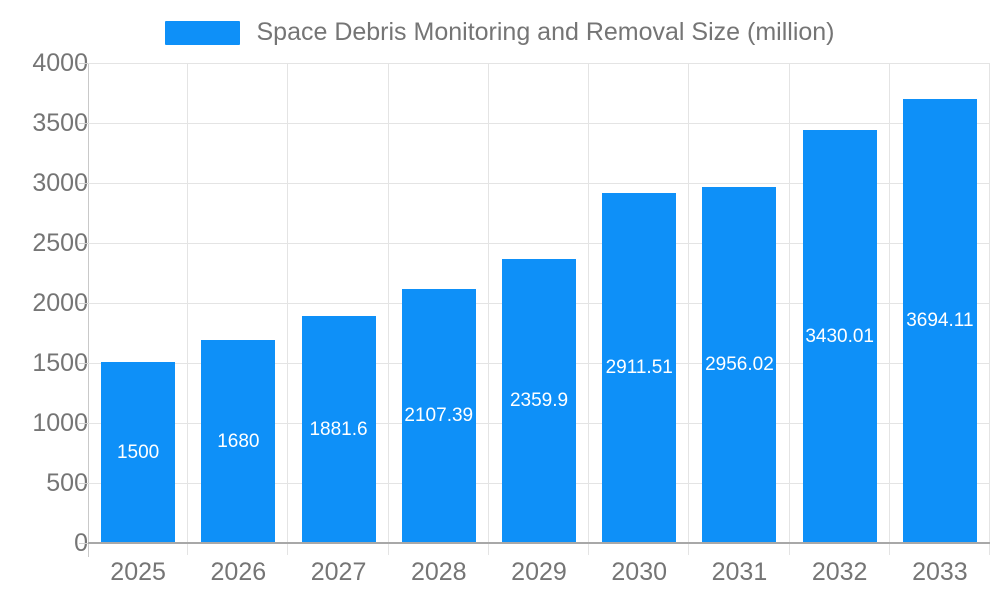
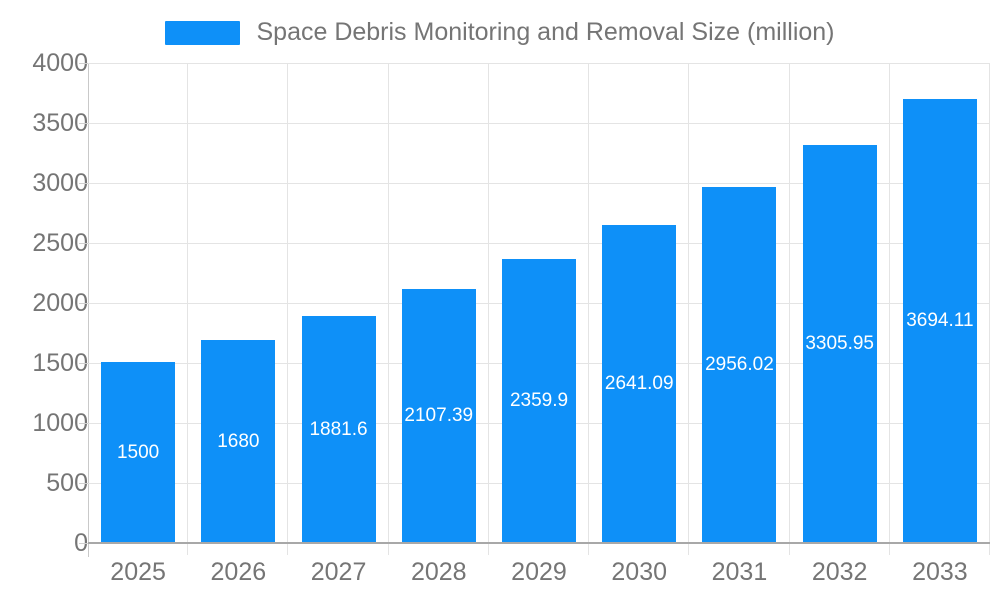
2030: 2911.51 -> 2641.09
2032: 3430.01 -> 3305.95
